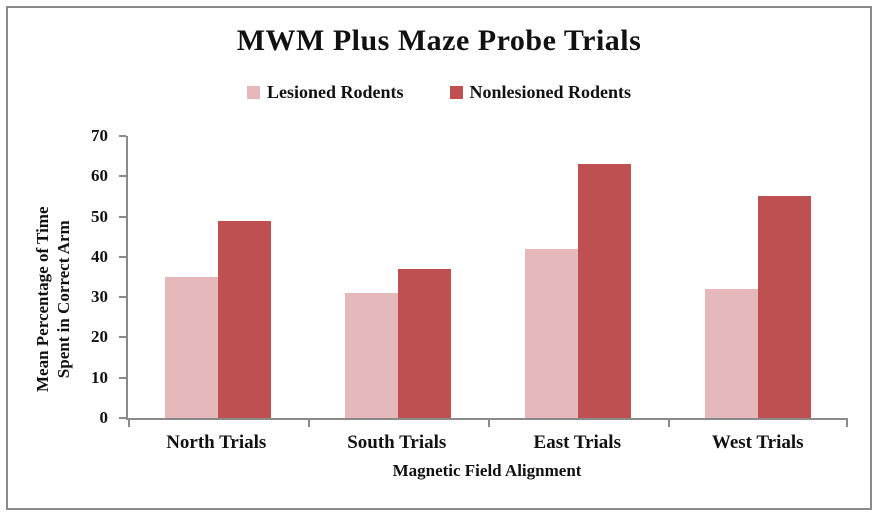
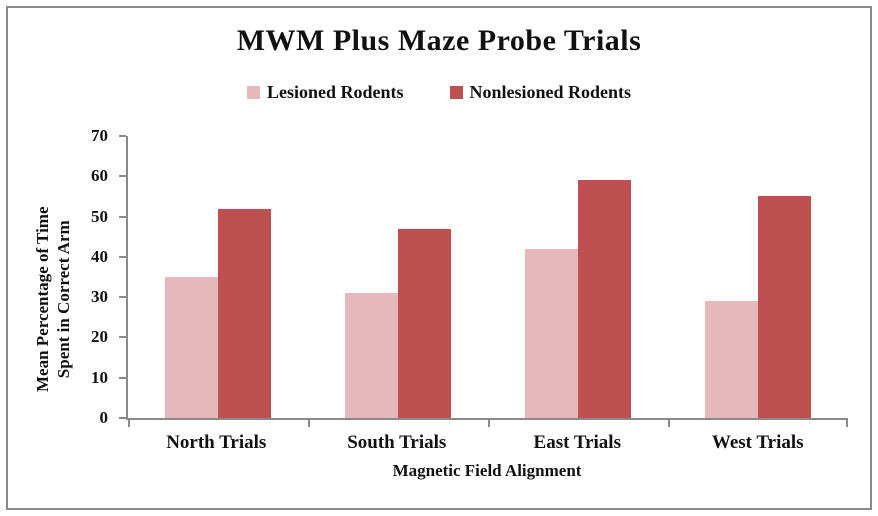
Nonlesioned Rodents/North Trials: 49 -> 52
Nonlesioned Rodents/South Trials: 37 -> 47
Nonlesioned Rodents/East Trials: 63 -> 59
Lesioned Rodents/West Trials: 32 -> 29
